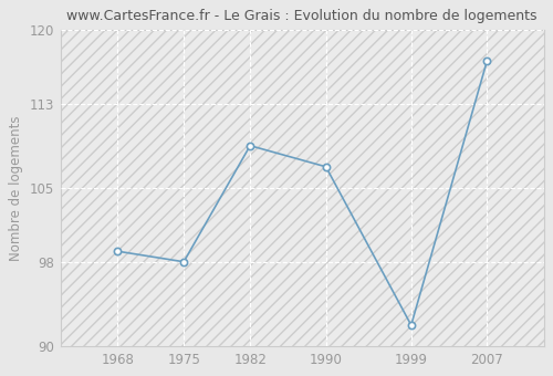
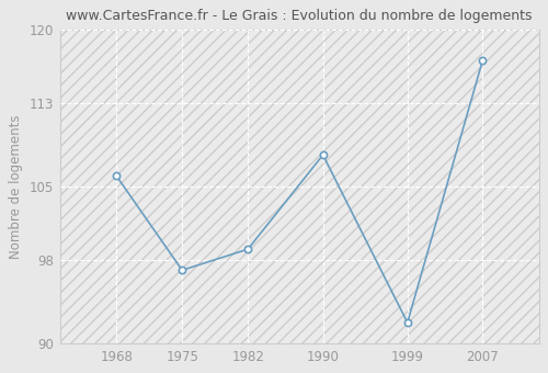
1968: 99 -> 106
1975: 98 -> 97
1982: 109 -> 99
1990: 107 -> 108
